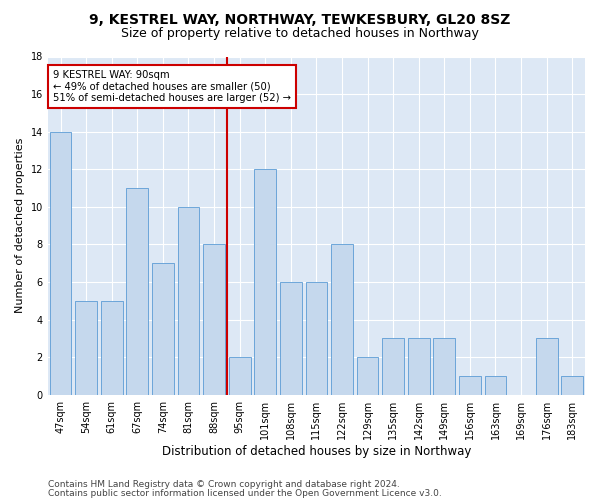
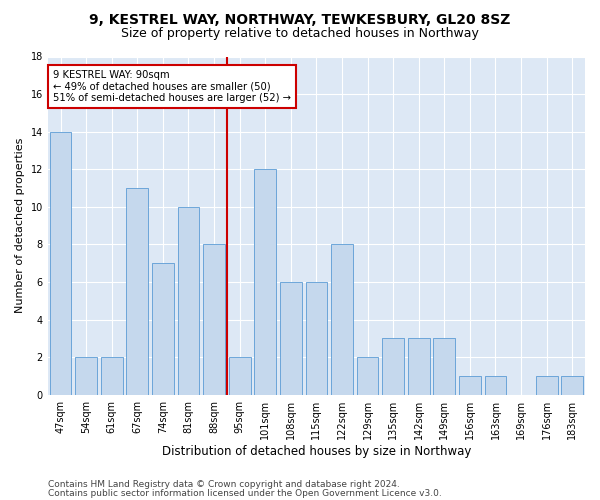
54sqm: 5 -> 2
61sqm: 5 -> 2
176sqm: 3 -> 1
